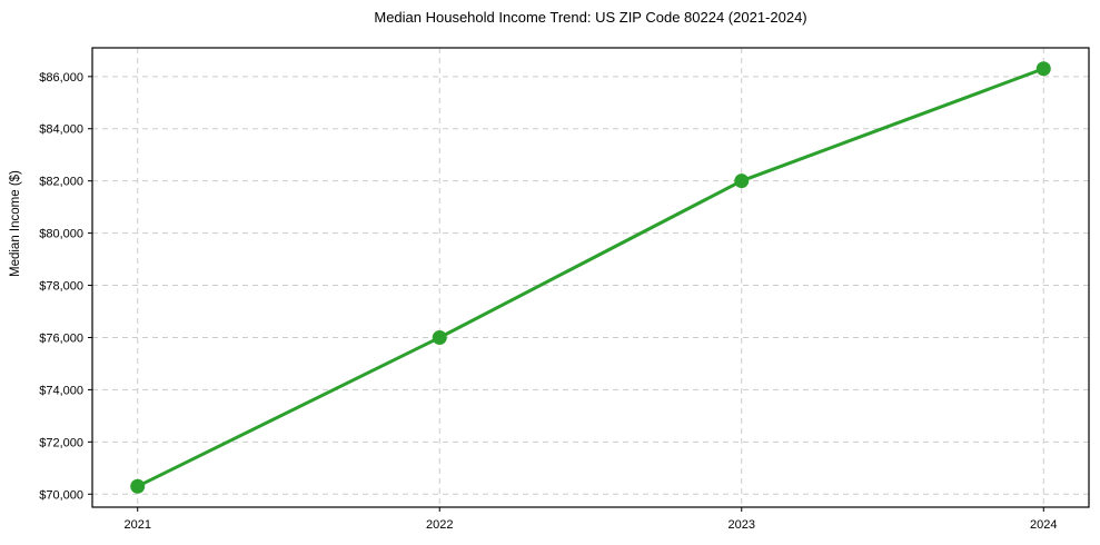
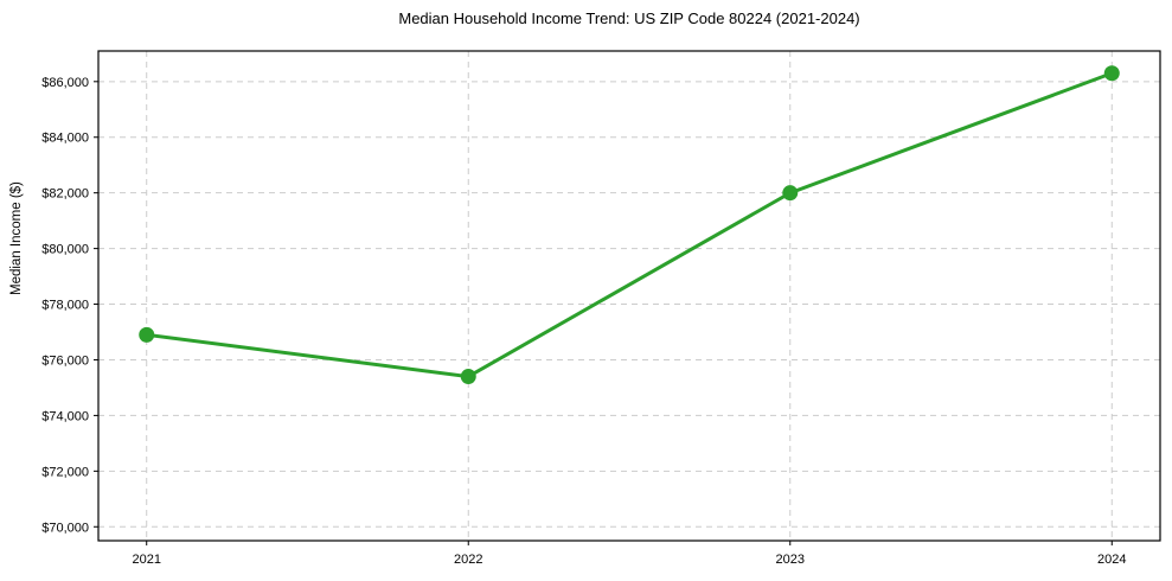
2021: $70300 -> $76900
2022: $76000 -> $75400
